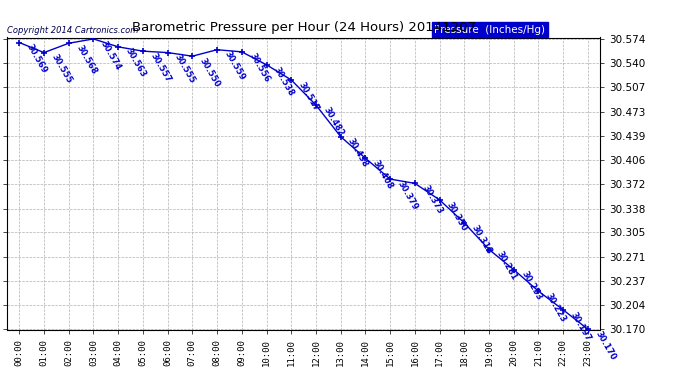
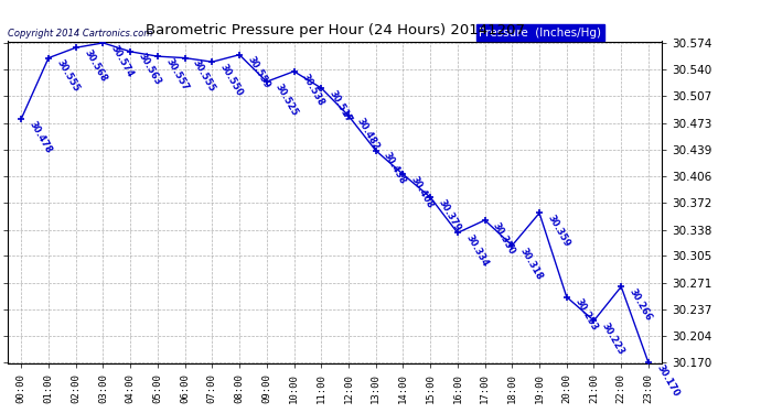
00:00: 30.569 -> 30.478
09:00: 30.556 -> 30.525
16:00: 30.373 -> 30.334
19:00: 30.281 -> 30.359
22:00: 30.197 -> 30.266
